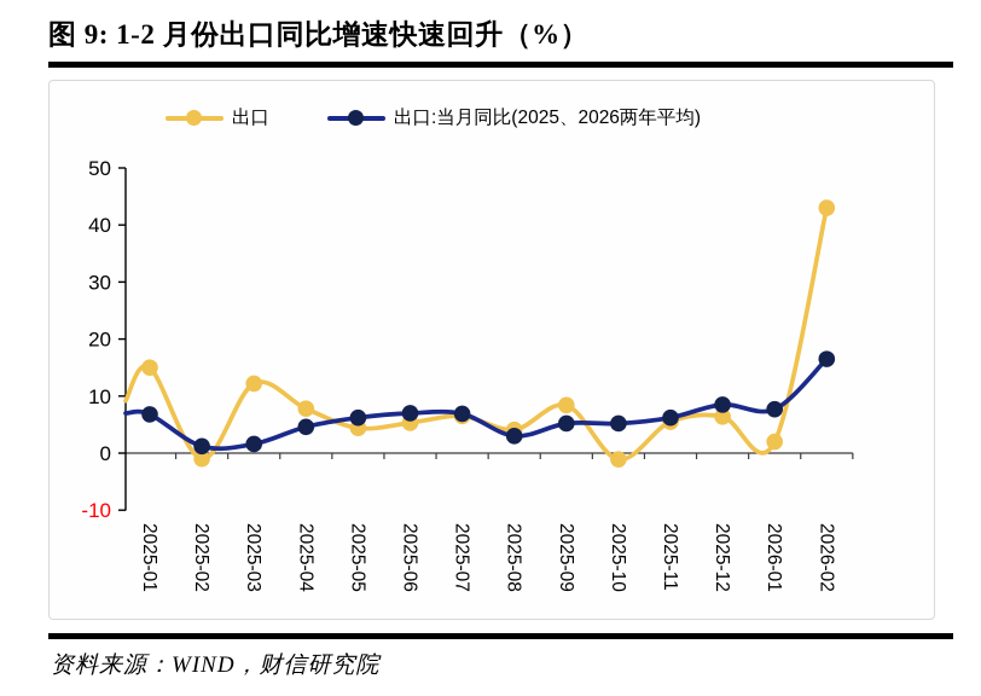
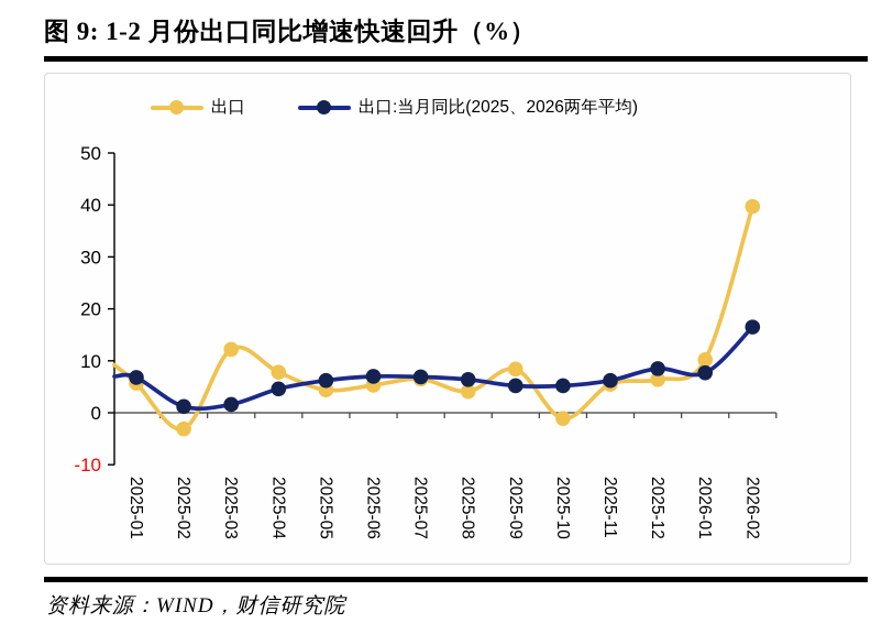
出口/2025-01: 15 -> 6
出口/2025-02: -1 -> -3
出口:当月同比(2025、2026两年平均)/2025-08: 3 -> 6
出口/2026-01: 2 -> 10
出口/2026-02: 43 -> 40
